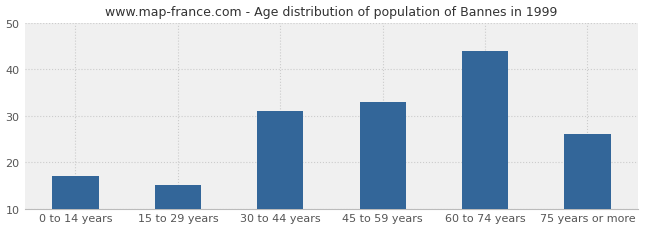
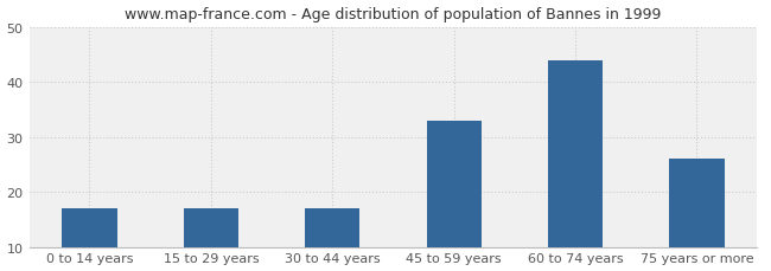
15 to 29 years: 15 -> 17
30 to 44 years: 31 -> 17
